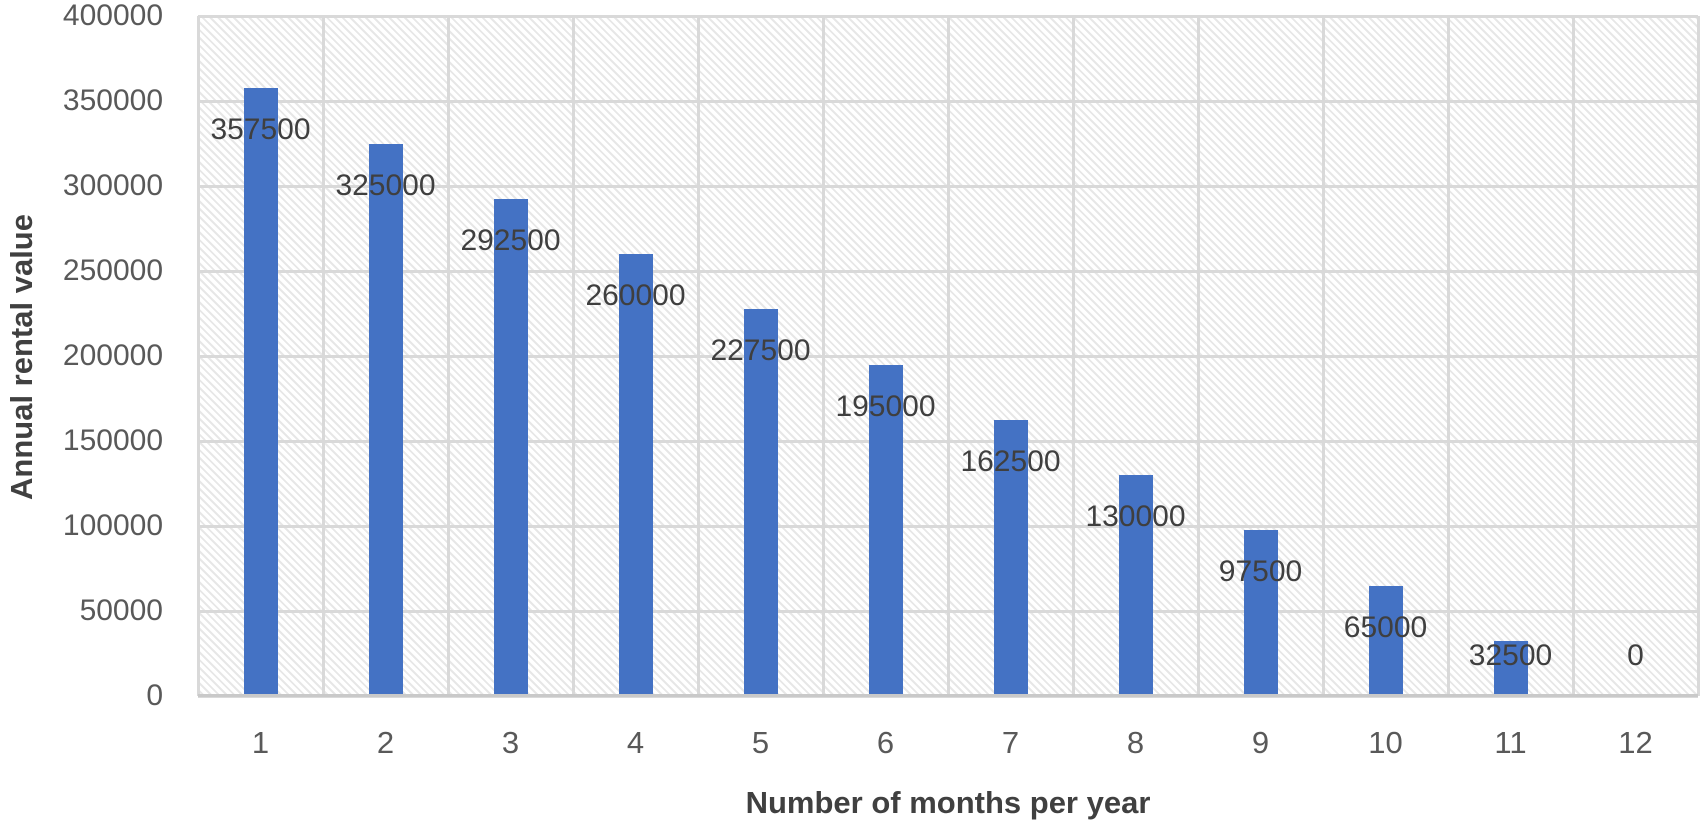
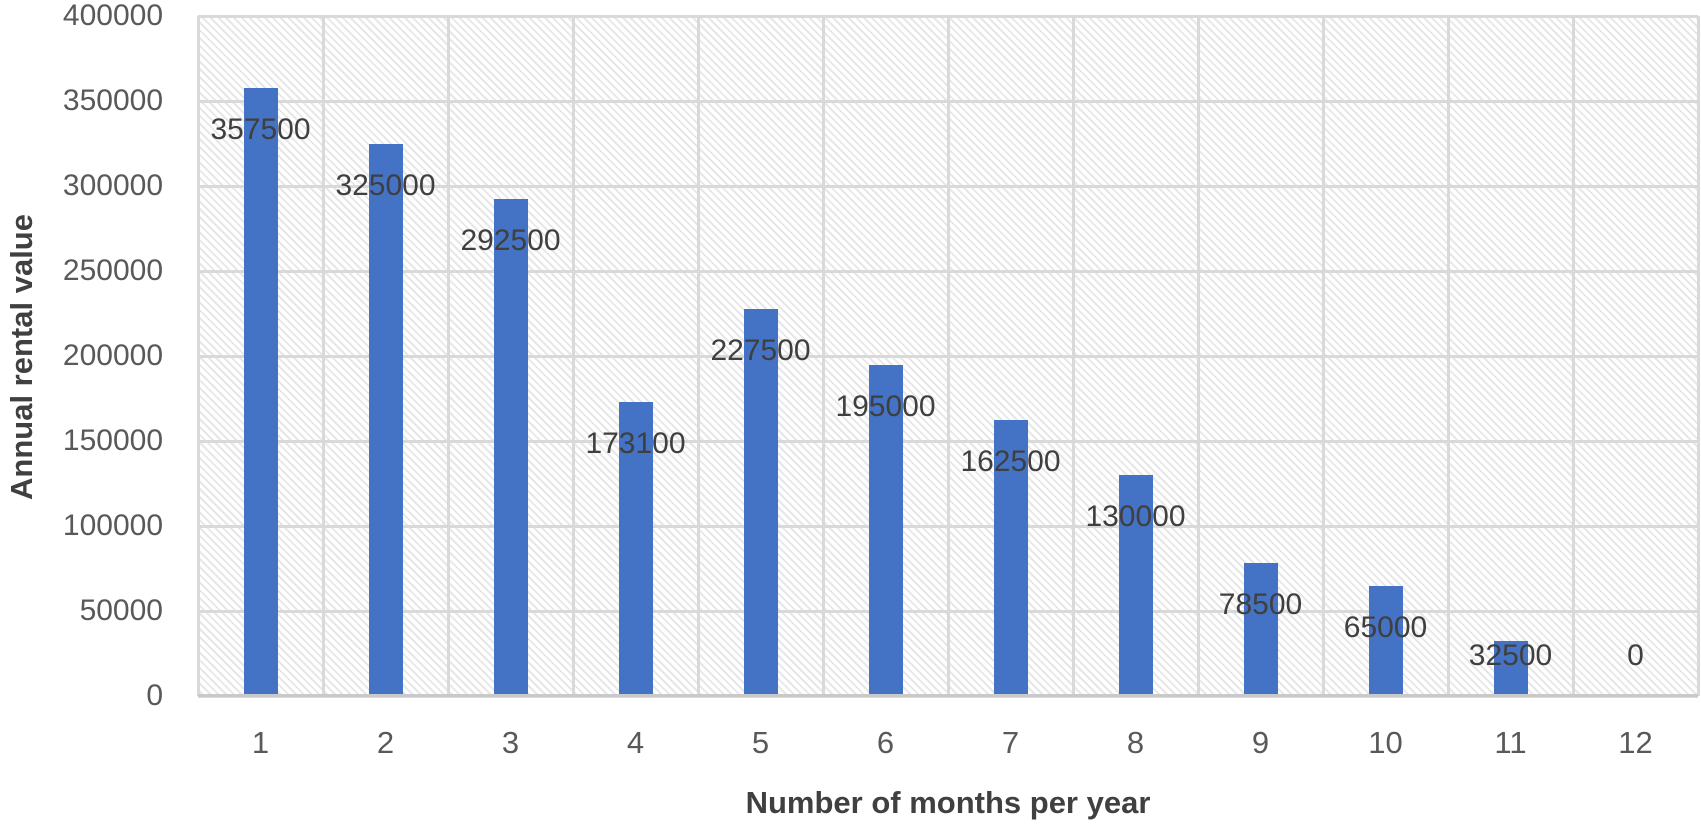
4: 260000 -> 173100
9: 97500 -> 78500
